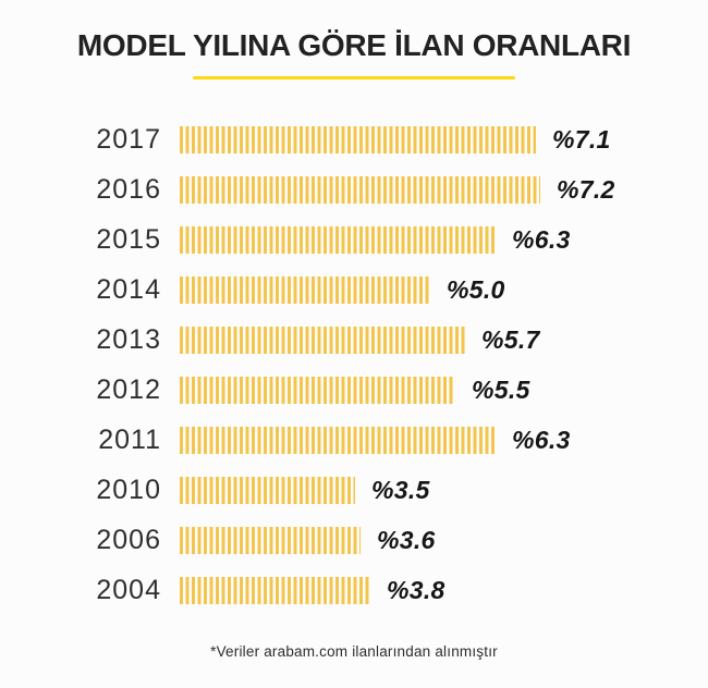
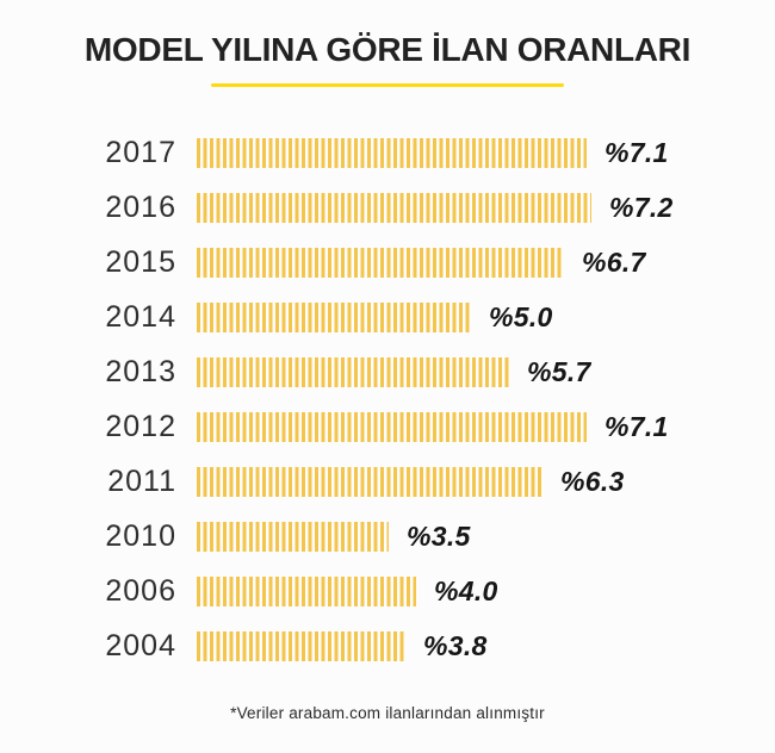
2015: 6.3 -> 6.7
2012: 5.5 -> 7.1
2006: 3.6 -> 4.0
